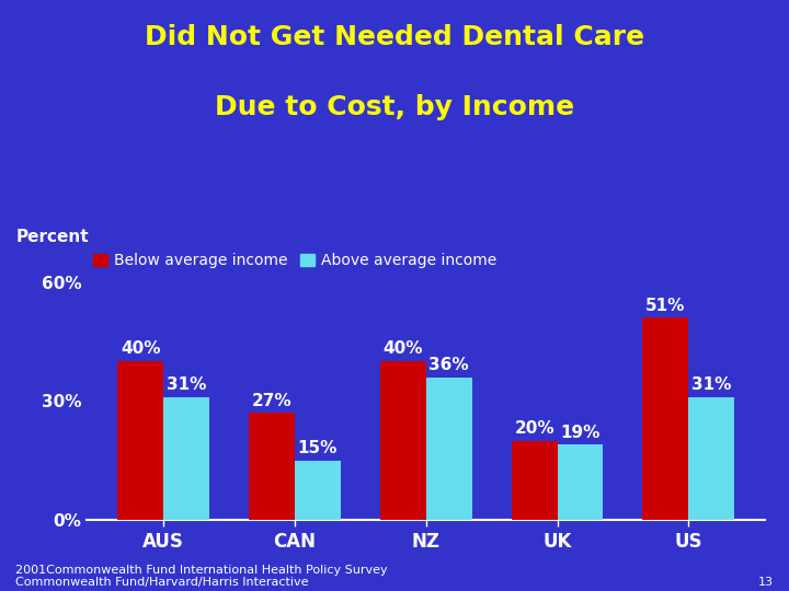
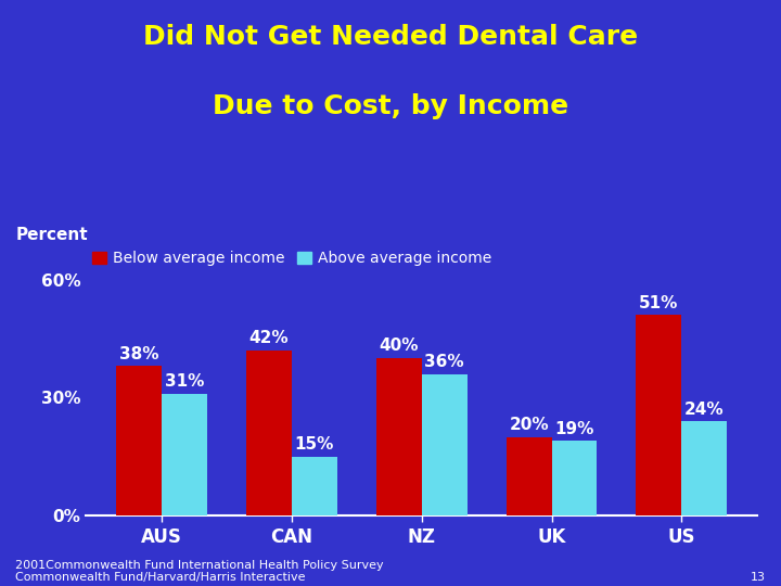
Below average income/AUS: 40% -> 38%
Below average income/CAN: 27% -> 42%
Above average income/US: 31% -> 24%
